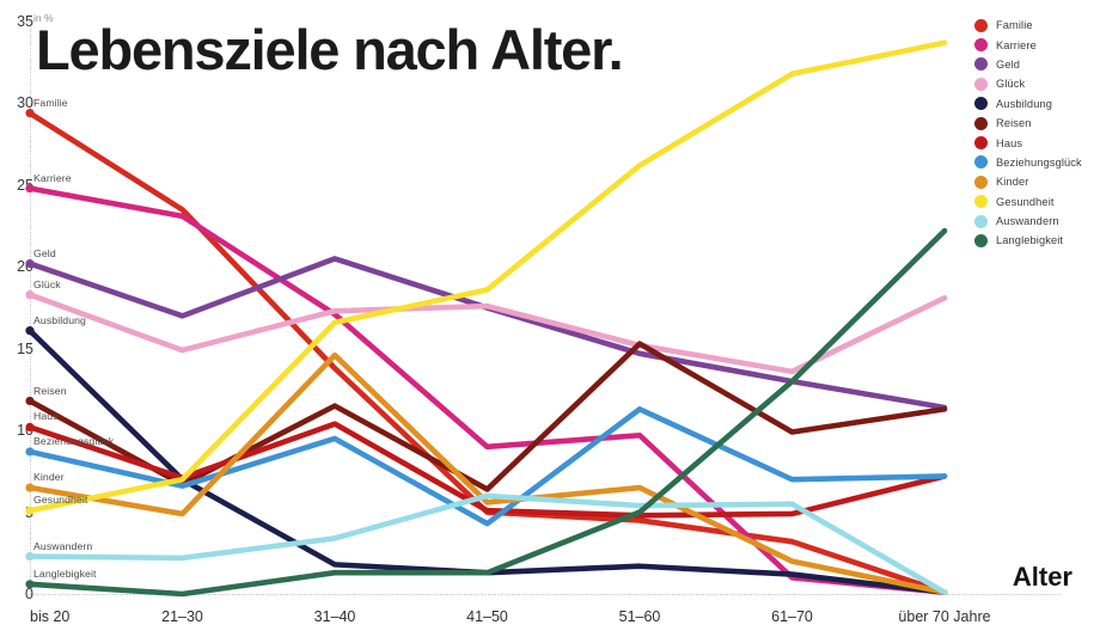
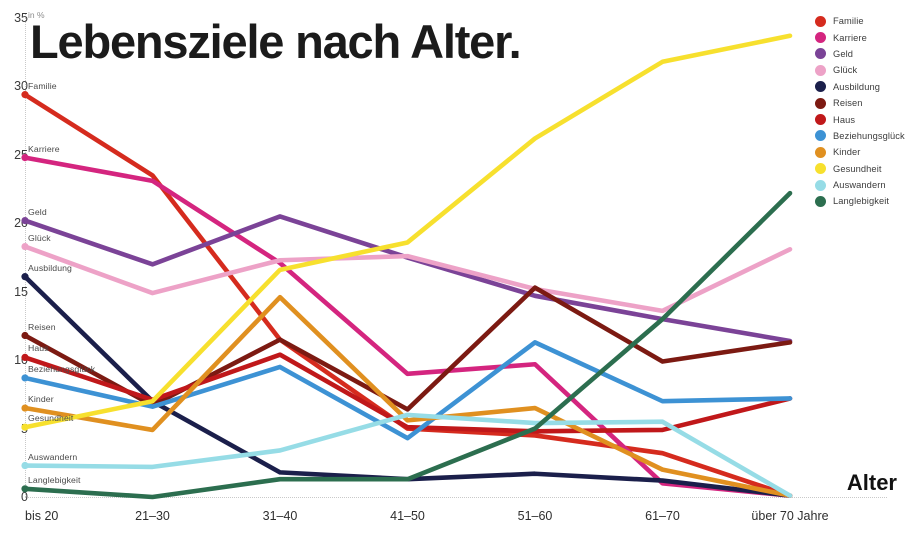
Familie/31–40: 13.8 -> 11.5
